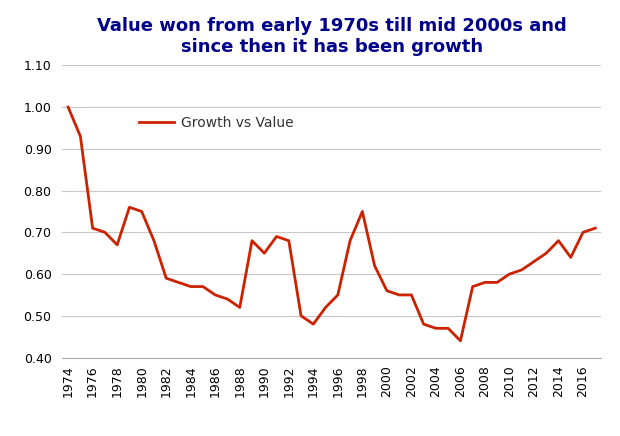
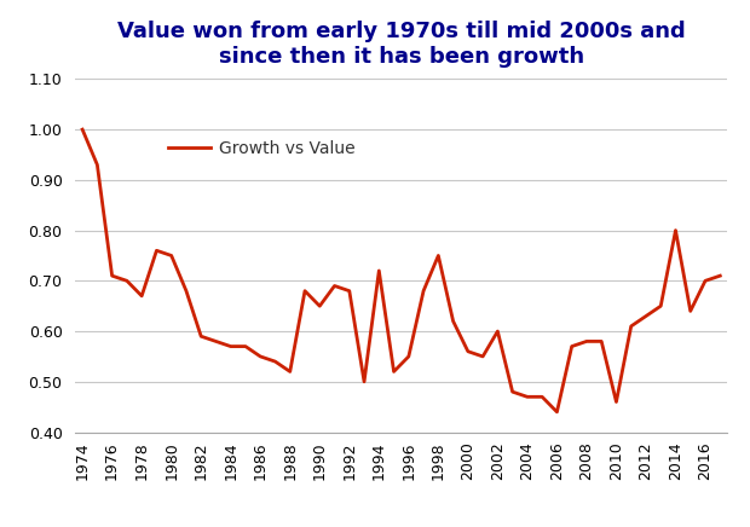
1994: 0.48 -> 0.72
2002: 0.55 -> 0.60
2010: 0.60 -> 0.46
2014: 0.68 -> 0.80
